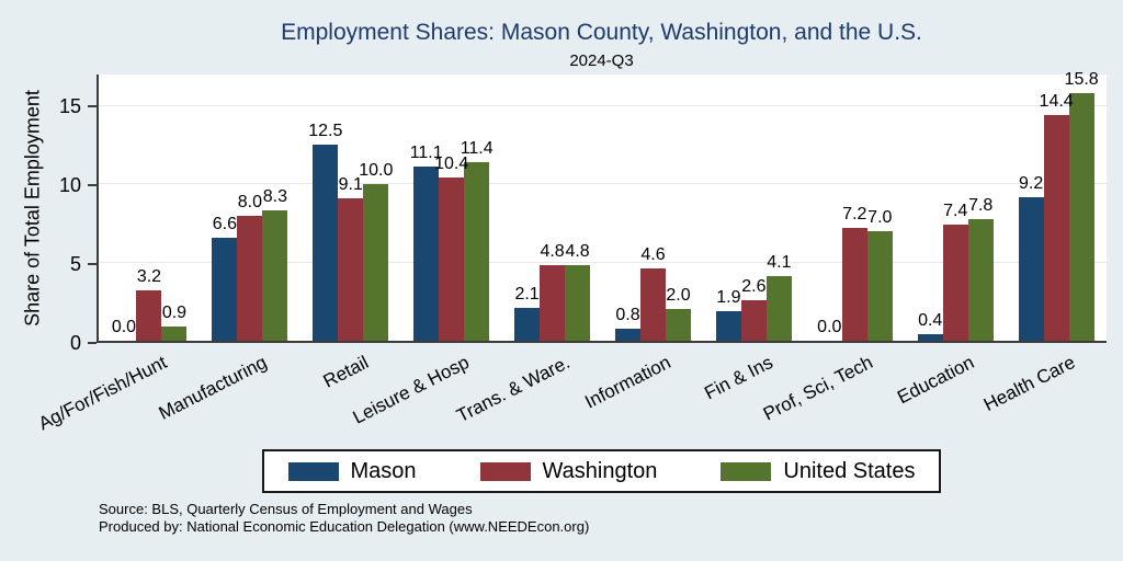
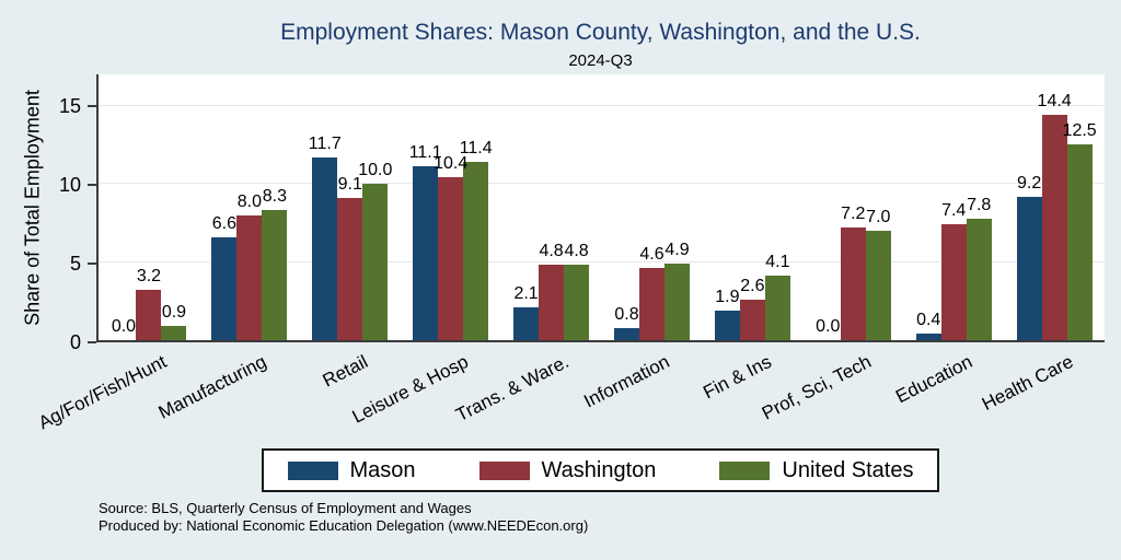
Mason/Retail: 12.5 -> 11.7
United States/Information: 2.0 -> 4.9
United States/Health Care: 15.8 -> 12.5
